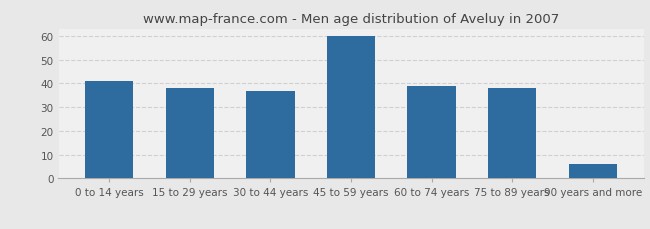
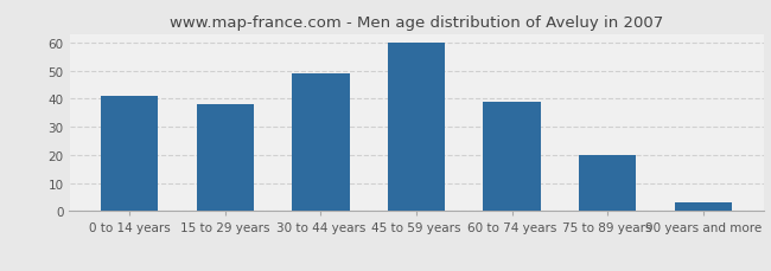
30 to 44 years: 37 -> 49
75 to 89 years: 38 -> 20
90 years and more: 6 -> 3
